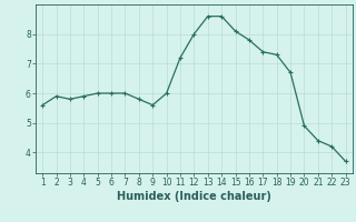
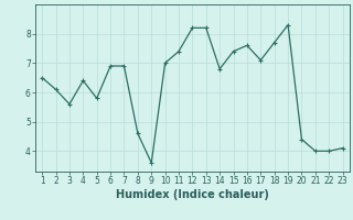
1: 5.6 -> 6.5
2: 5.9 -> 6.1
3: 5.8 -> 5.6
4: 5.9 -> 6.4
5: 6.0 -> 5.8
6: 6.0 -> 6.9
7: 6.0 -> 6.9
8: 5.8 -> 4.6
9: 5.6 -> 3.6
10: 6.0 -> 7.0
11: 7.2 -> 7.4
12: 8.0 -> 8.2
13: 8.6 -> 8.2
14: 8.6 -> 6.8
15: 8.1 -> 7.4
16: 7.8 -> 7.6
17: 7.4 -> 7.1
18: 7.3 -> 7.7
19: 6.7 -> 8.3
20: 4.9 -> 4.4
21: 4.4 -> 4.0
22: 4.2 -> 4.0
23: 3.7 -> 4.1
